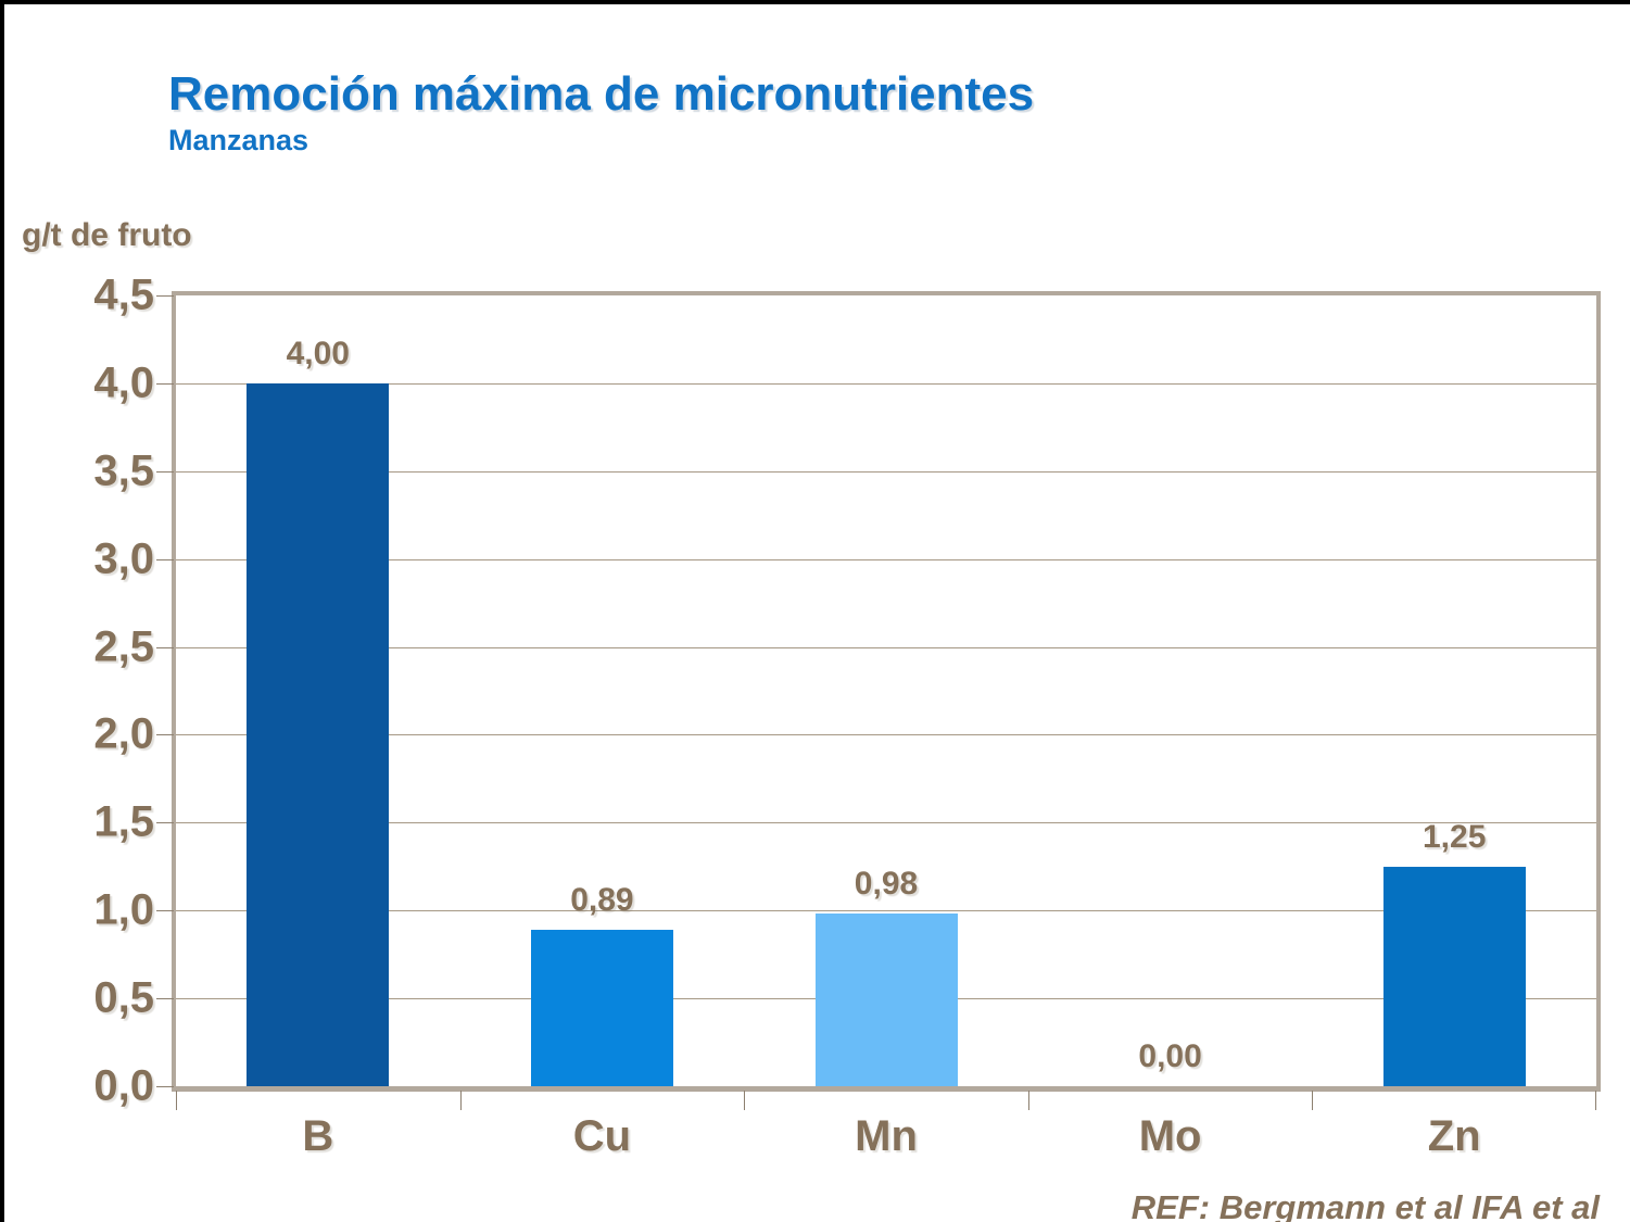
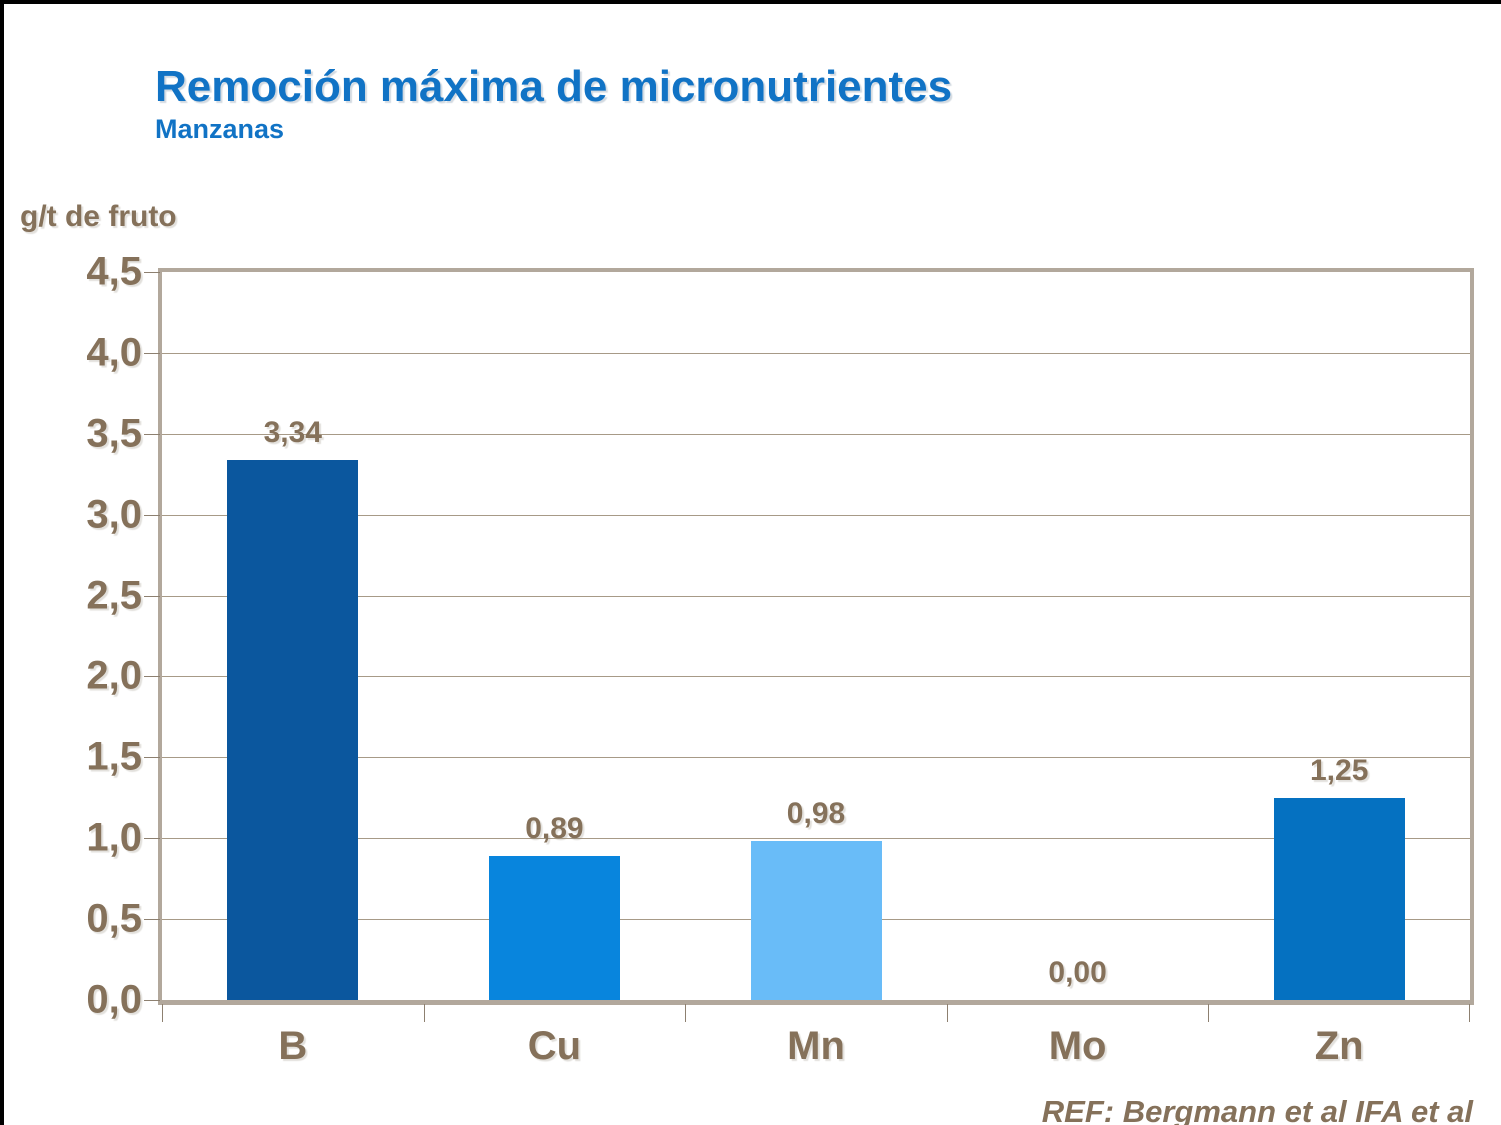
B: 4,00 -> 3,34
